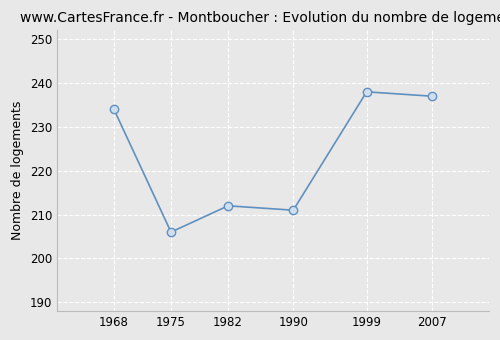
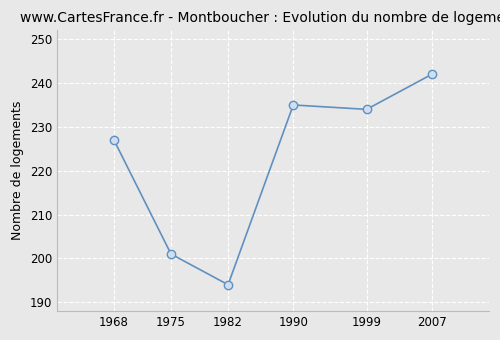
1968: 234 -> 227
1975: 206 -> 201
1982: 212 -> 194
1990: 211 -> 235
1999: 238 -> 234
2007: 237 -> 242
